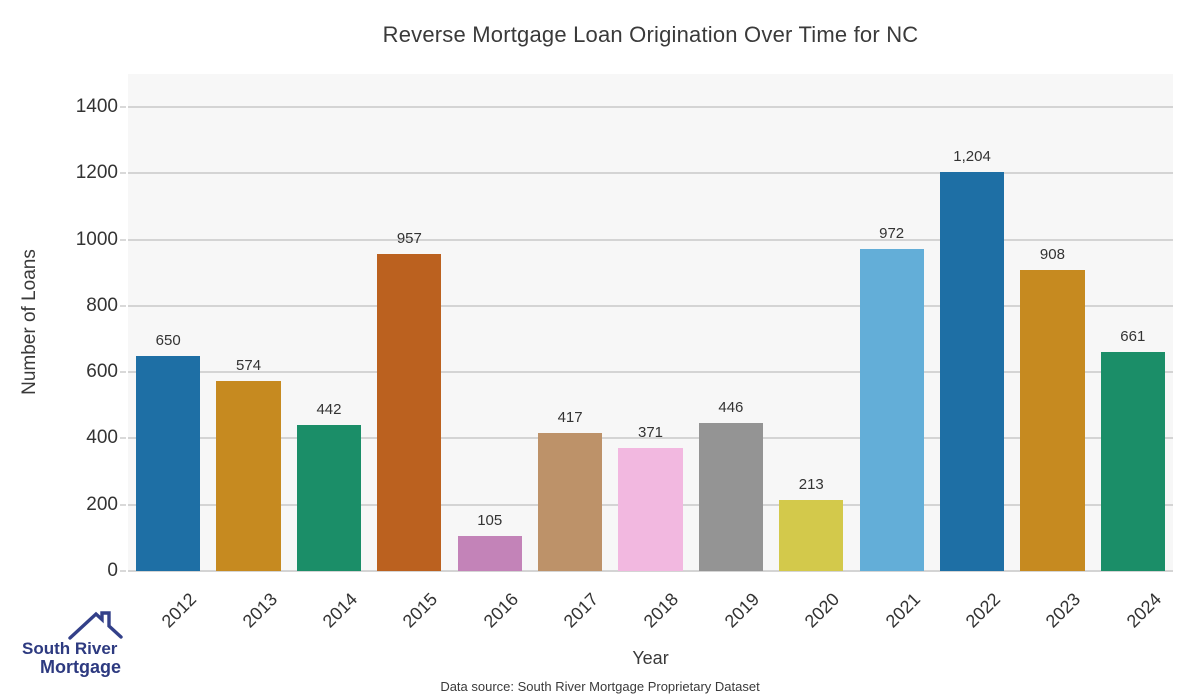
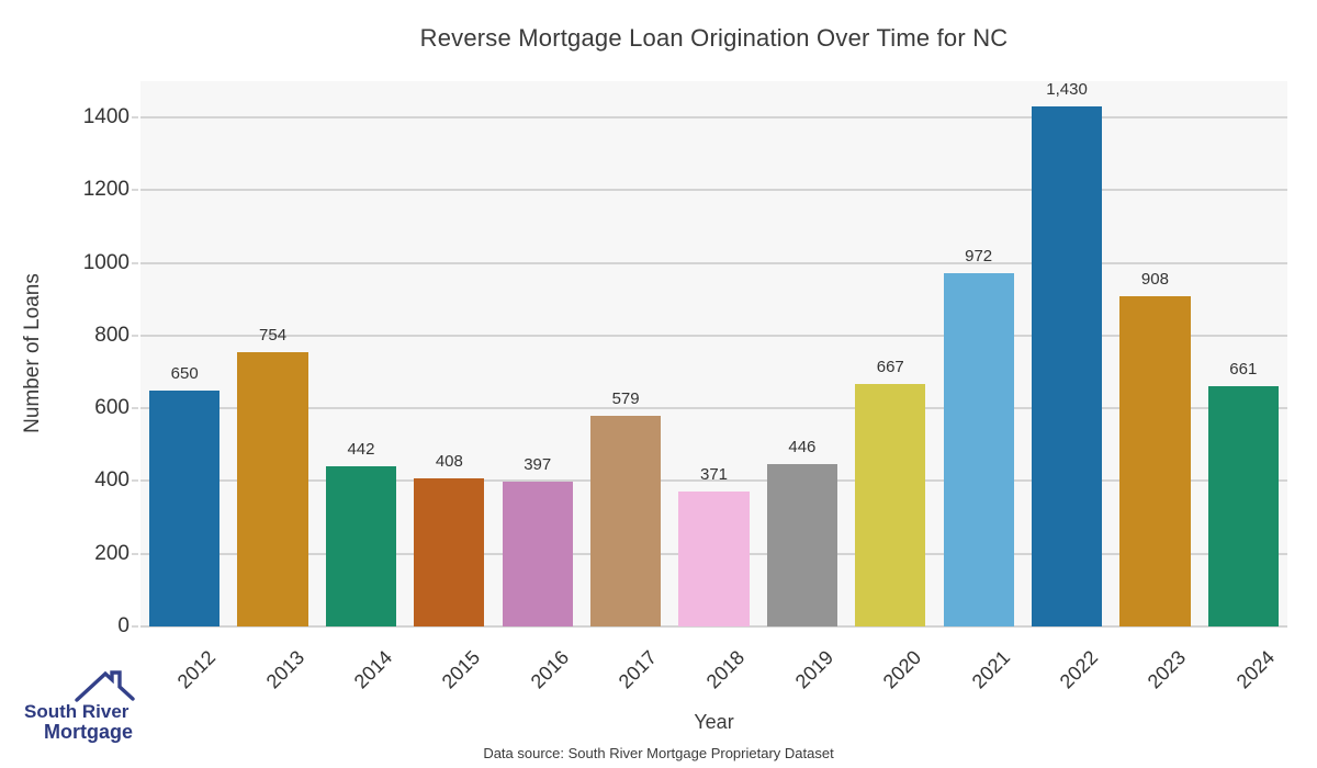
2013: 574 -> 754
2015: 957 -> 408
2016: 105 -> 397
2017: 417 -> 579
2020: 213 -> 667
2022: 1,204 -> 1,430
